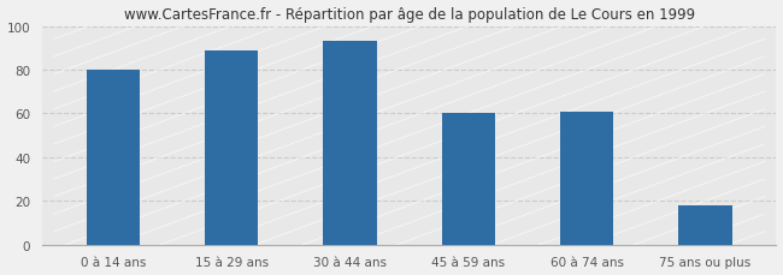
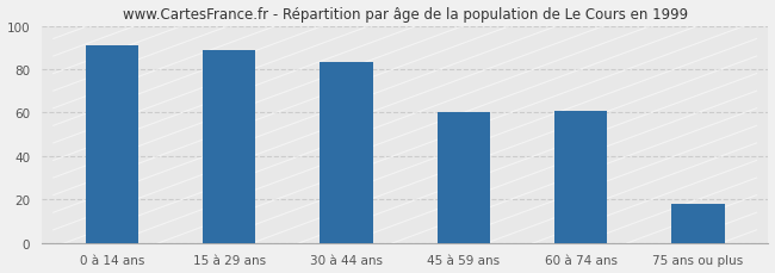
0 à 14 ans: 80 -> 91
30 à 44 ans: 93 -> 83
